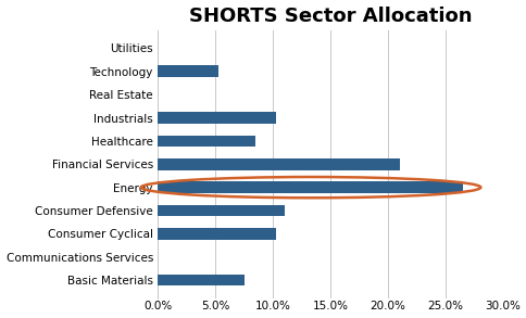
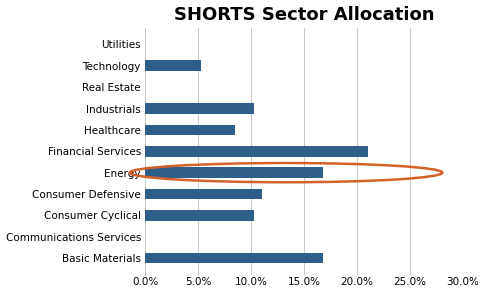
Energy: 26.5% -> 16.8%
Basic Materials: 7.5% -> 16.8%
